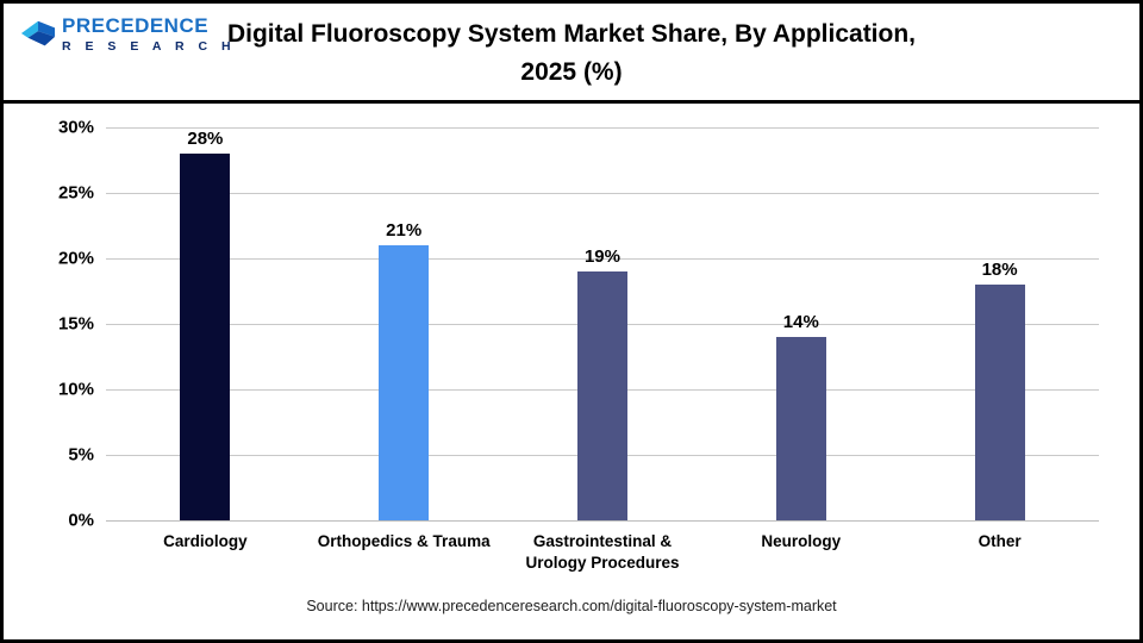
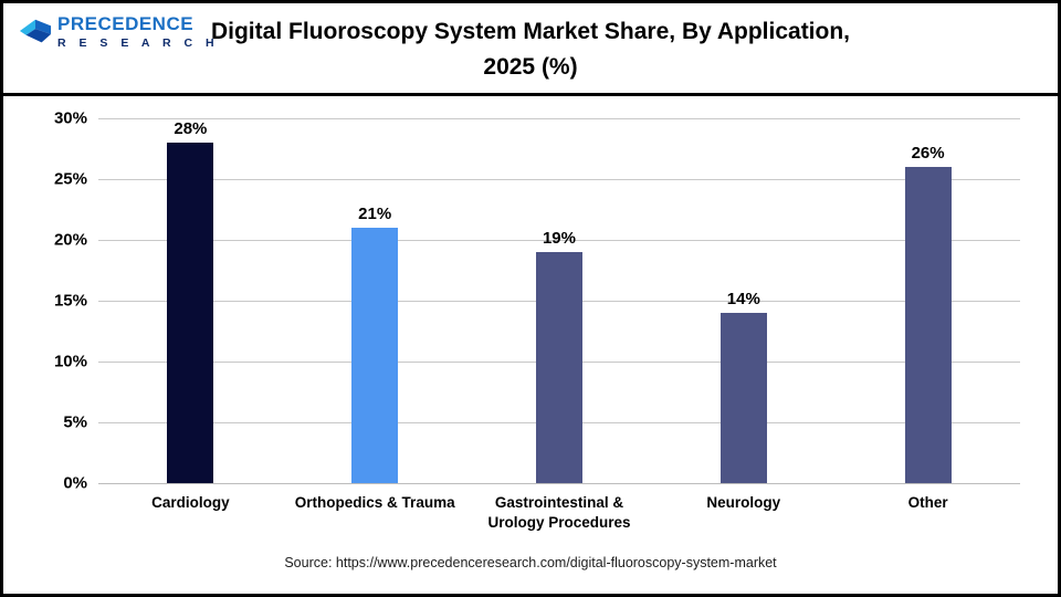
Other: 18% -> 26%
